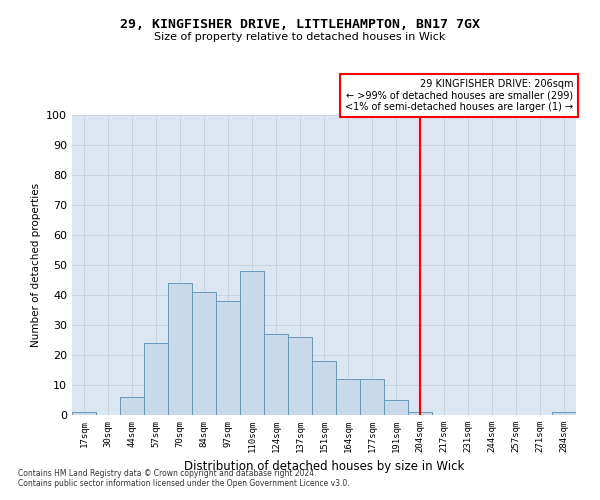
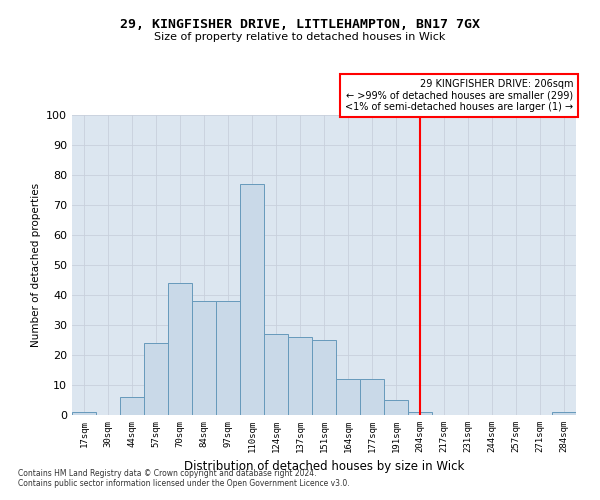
84sqm: 41 -> 38
110sqm: 48 -> 77
151sqm: 18 -> 25
